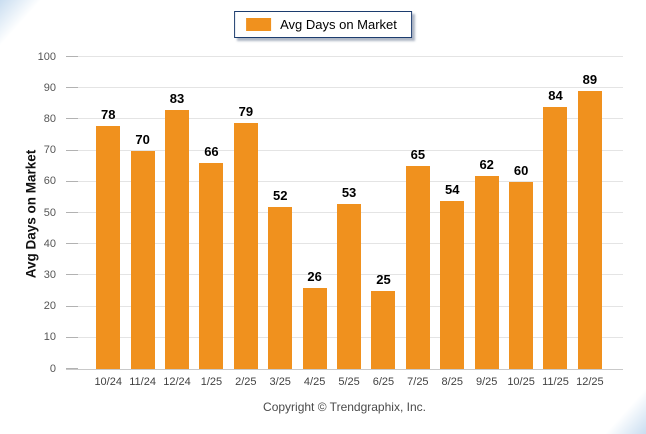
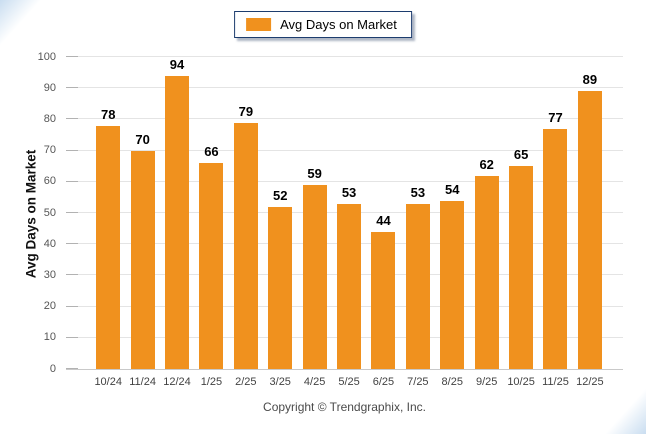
12/24: 83 -> 94
4/25: 26 -> 59
6/25: 25 -> 44
7/25: 65 -> 53
10/25: 60 -> 65
11/25: 84 -> 77
